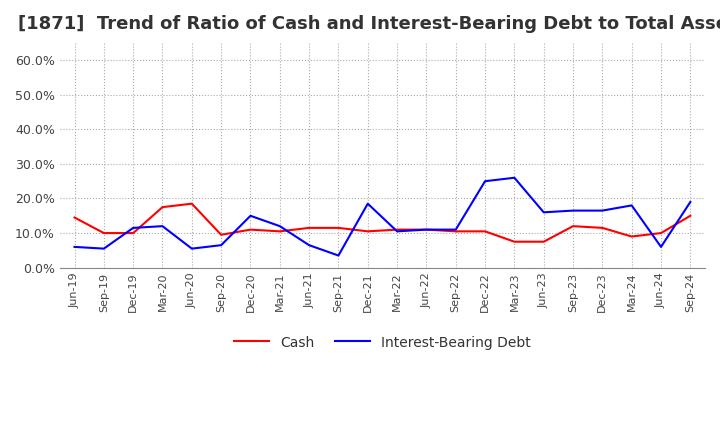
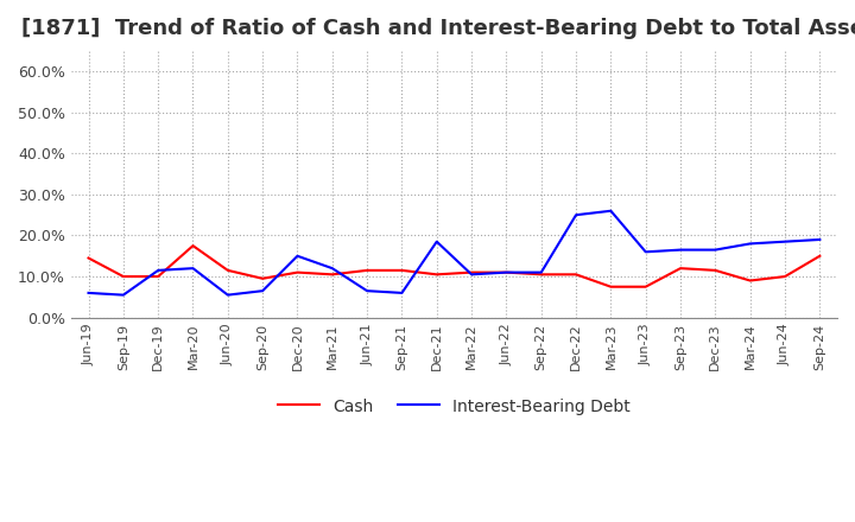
Cash/Jun-20: 18.5% -> 11.5%
Interest-Bearing Debt/Sep-21: 3.5% -> 6.0%
Interest-Bearing Debt/Jun-24: 6.0% -> 18.5%
